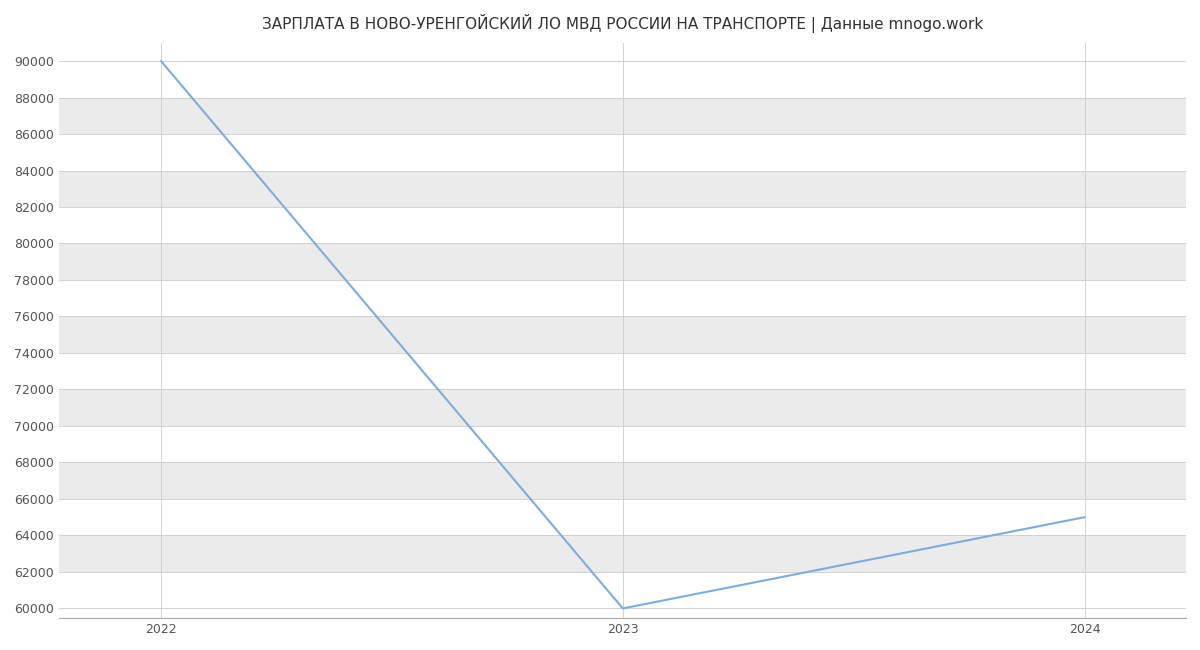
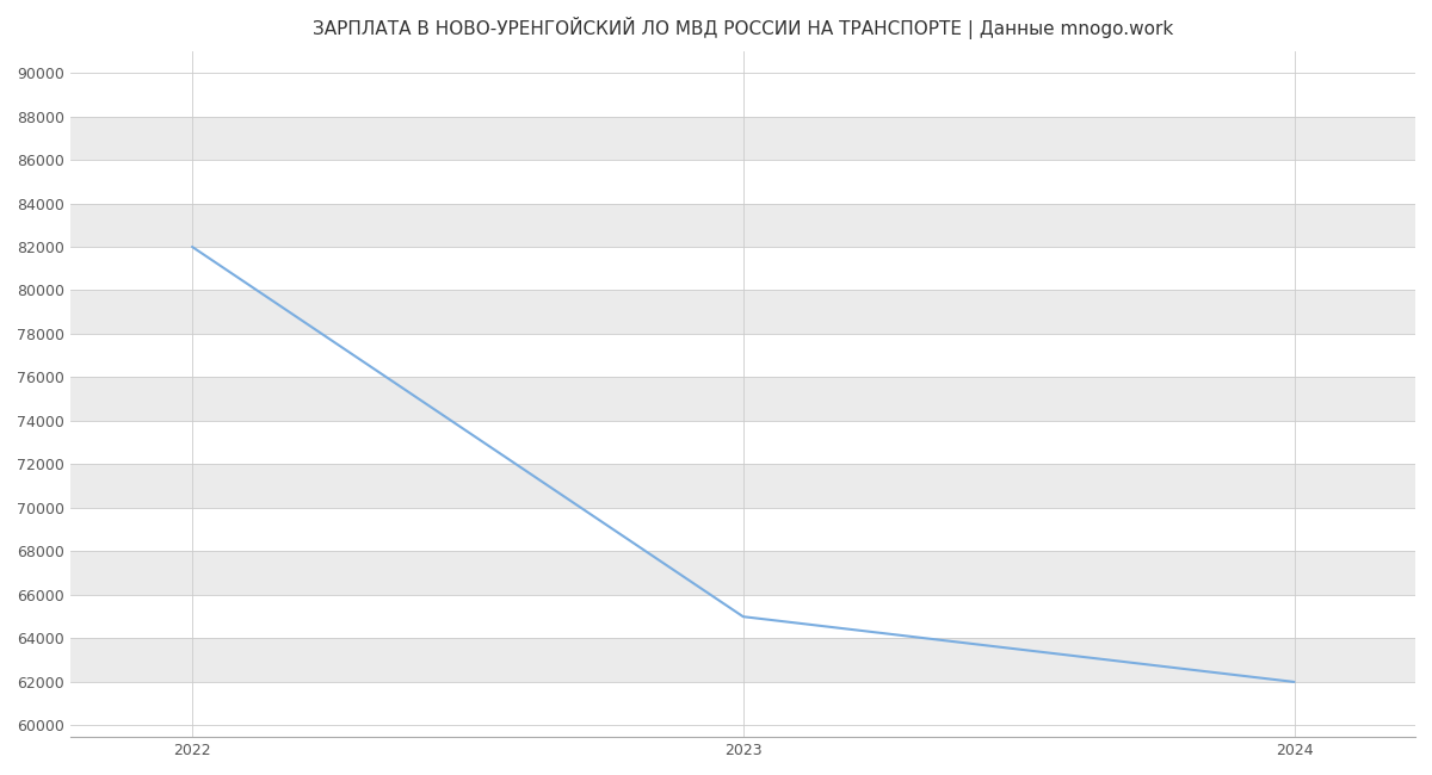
2022: 90000 -> 82000
2023: 60000 -> 65000
2024: 65000 -> 62000
